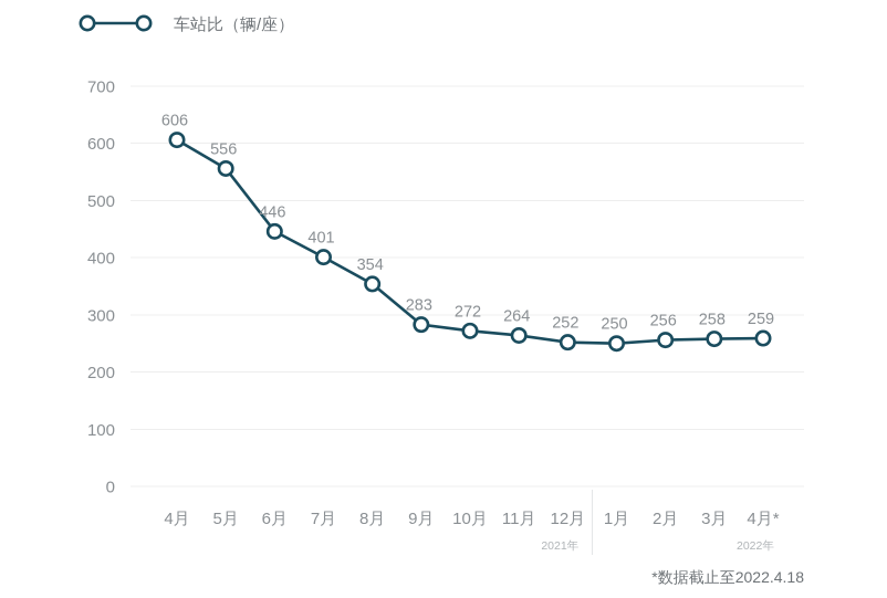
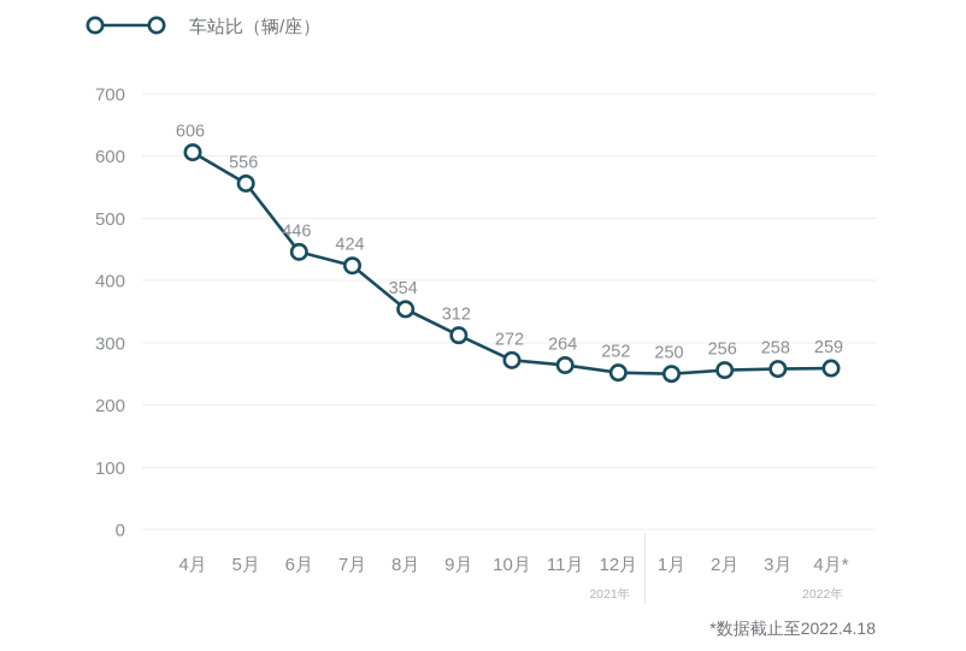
7月: 401 -> 424
9月: 283 -> 312
